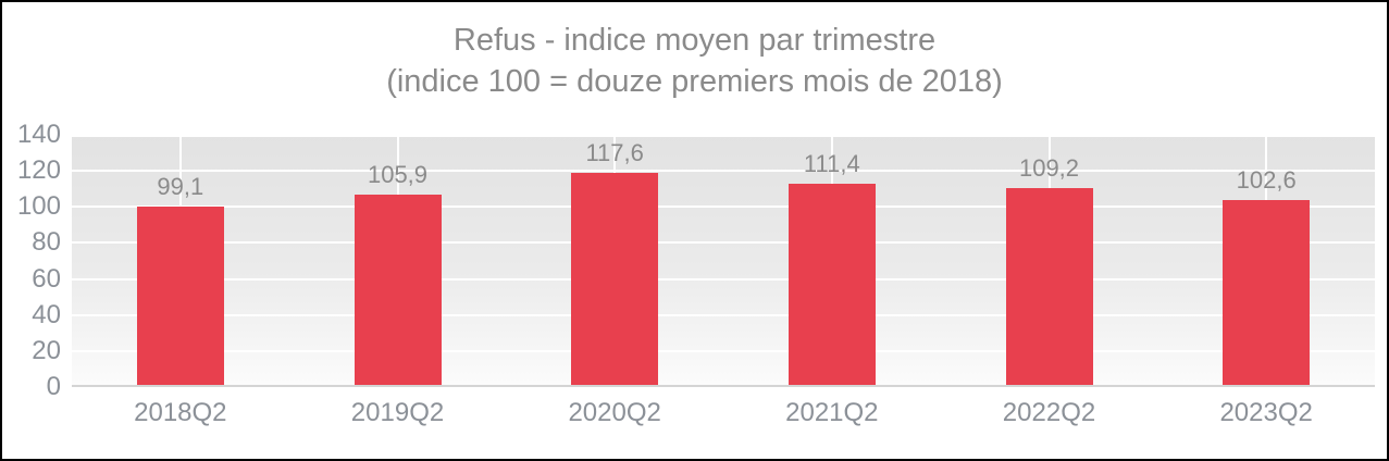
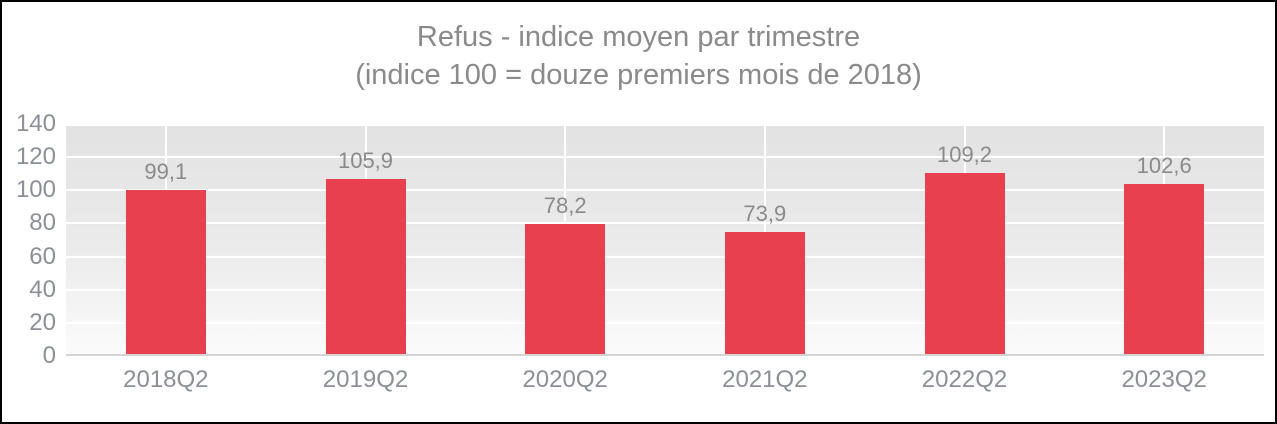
2020Q2: 117,6 -> 78,2
2021Q2: 111,4 -> 73,9
